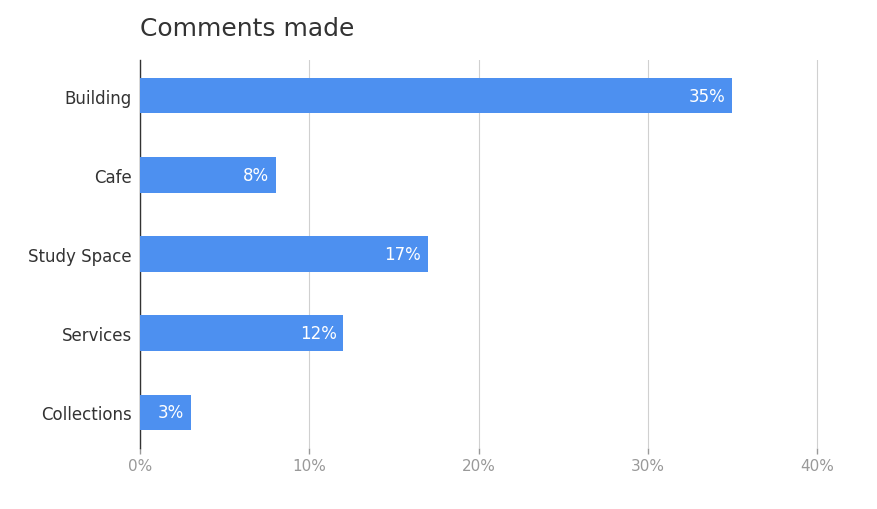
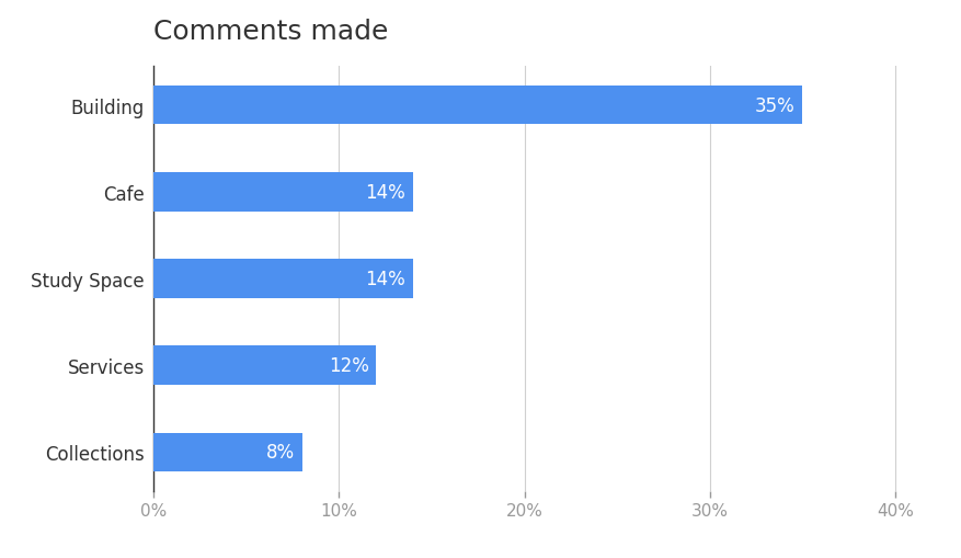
Cafe: 8% -> 14%
Study Space: 17% -> 14%
Collections: 3% -> 8%
